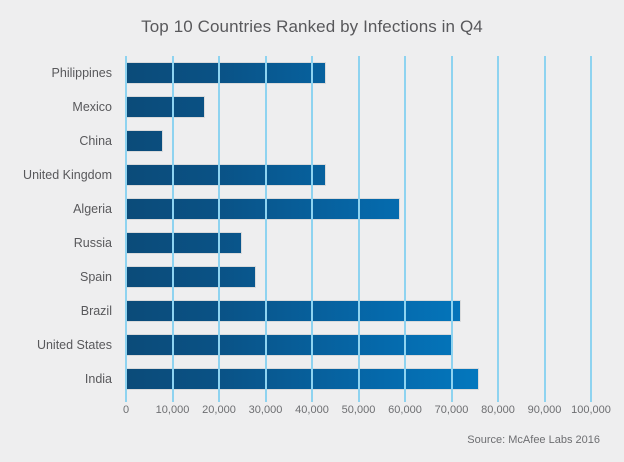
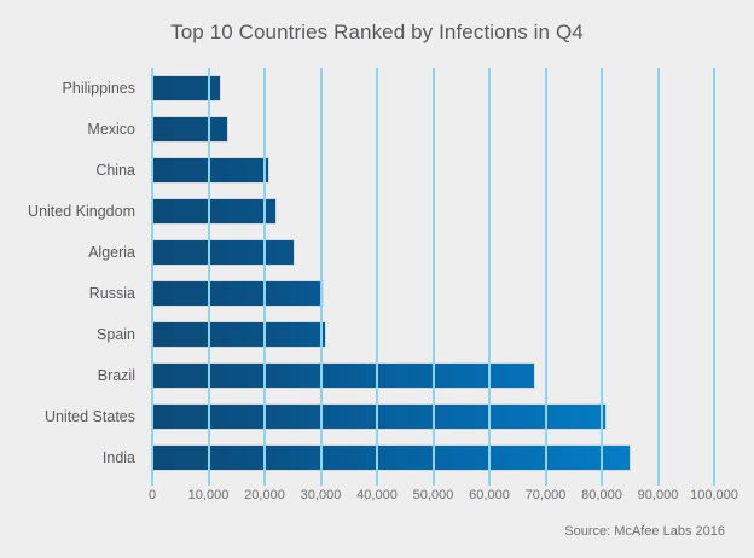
Philippines: 43000 -> 12000
Mexico: 17000 -> 14000
China: 8000 -> 21000
United Kingdom: 43000 -> 22000
Algeria: 59000 -> 25000
Russia: 25000 -> 31000
Spain: 28000 -> 31000
Brazil: 72000 -> 68000
United States: 70000 -> 81000
India: 76000 -> 85000
